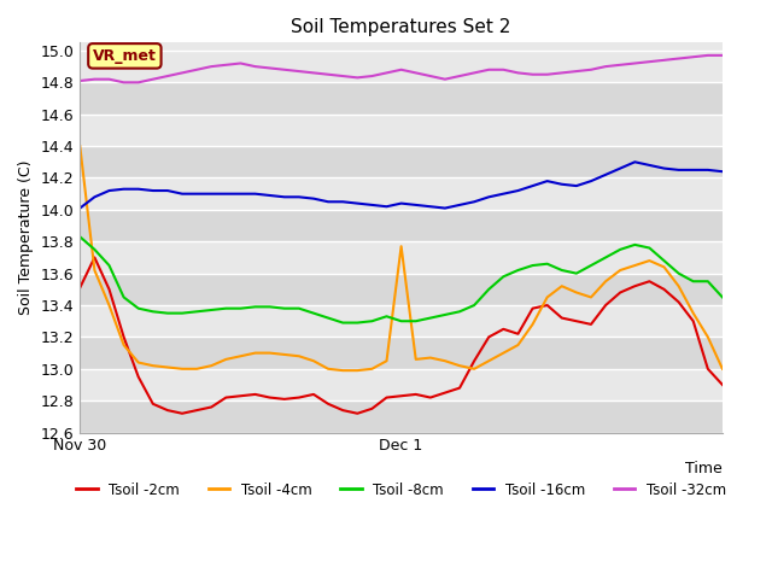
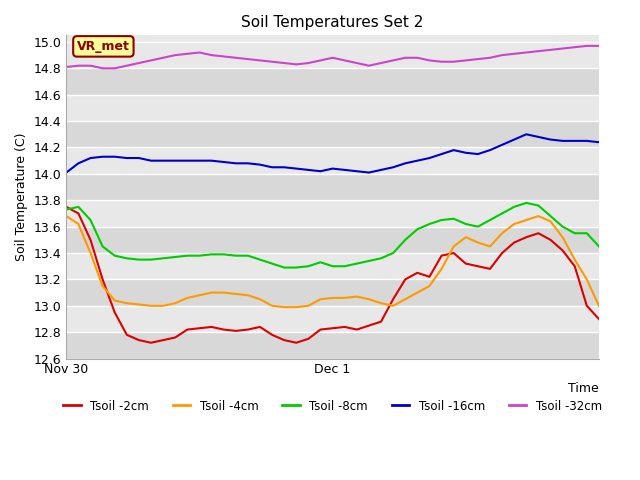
Tsoil -2cm/Nov 30: 13.51 -> 13.75
Tsoil -4cm/Nov 30: 14.40 -> 13.68
Tsoil -8cm/Nov 30: 13.83 -> 13.73
Tsoil -4cm/Dec 1: 13.77 -> 13.06
